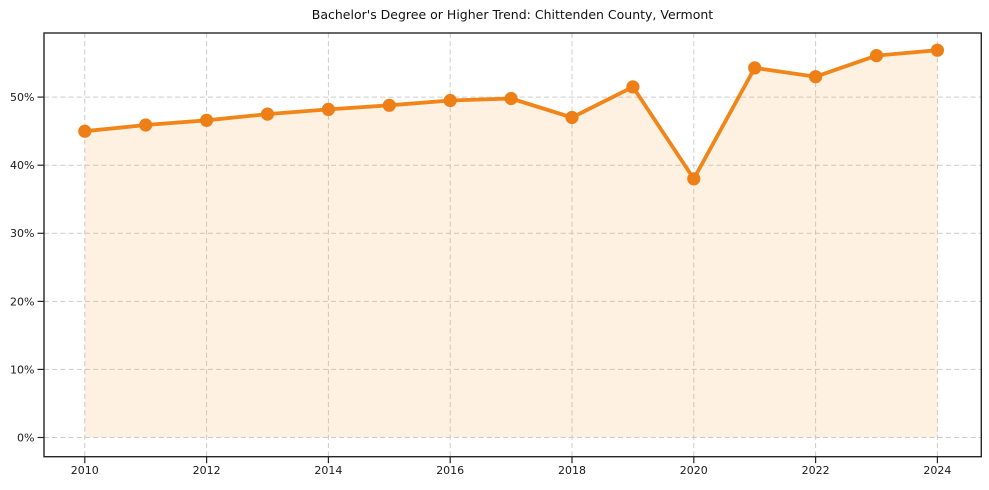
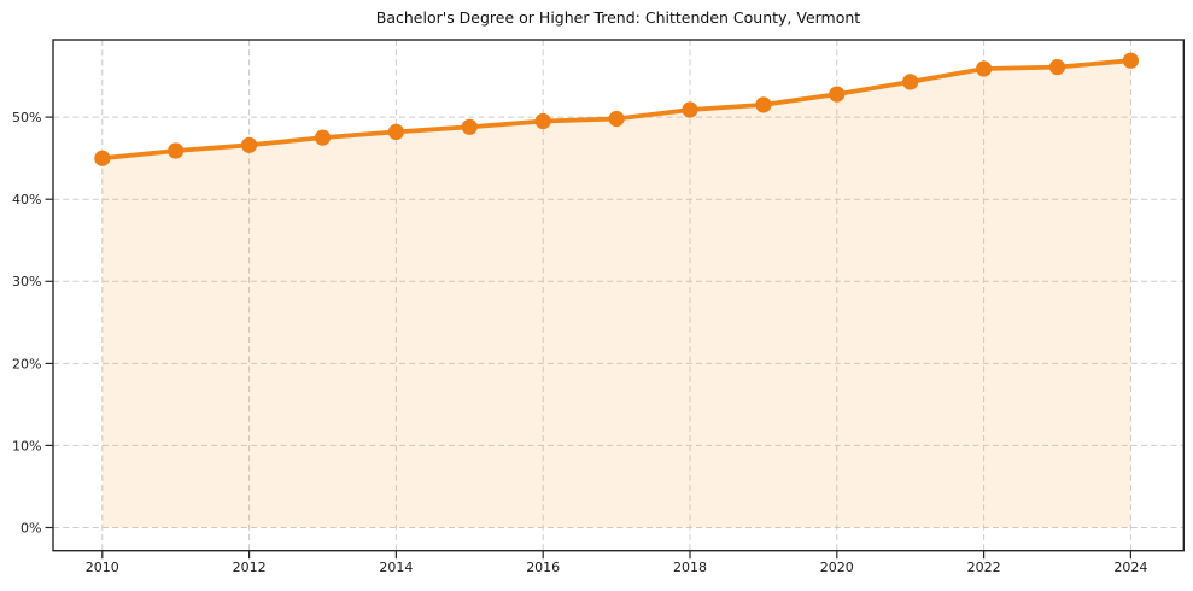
2018: 47% -> 51%
2020: 38% -> 53%
2022: 53% -> 56%
